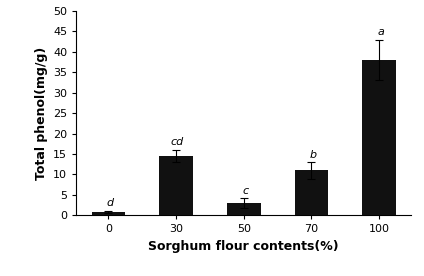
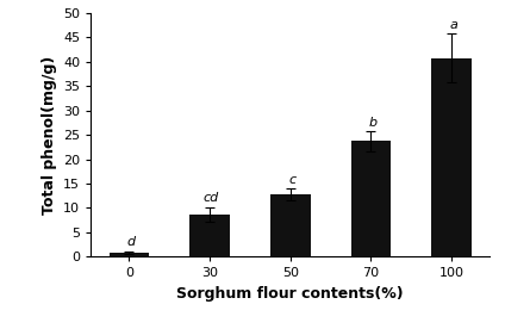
30: 14.5 -> 8.7
50: 3.0 -> 12.8
70: 11.0 -> 23.7
100: 38.0 -> 40.8
